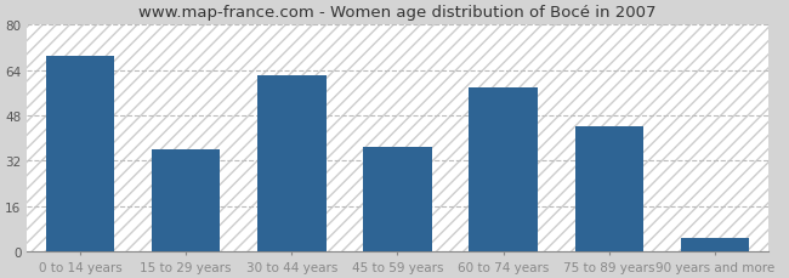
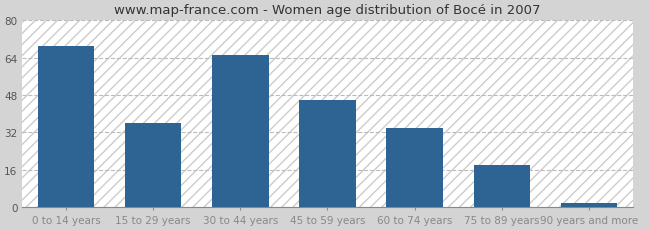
30 to 44 years: 62 -> 65
45 to 59 years: 37 -> 46
60 to 74 years: 58 -> 34
75 to 89 years: 44 -> 18
90 years and more: 5 -> 2
